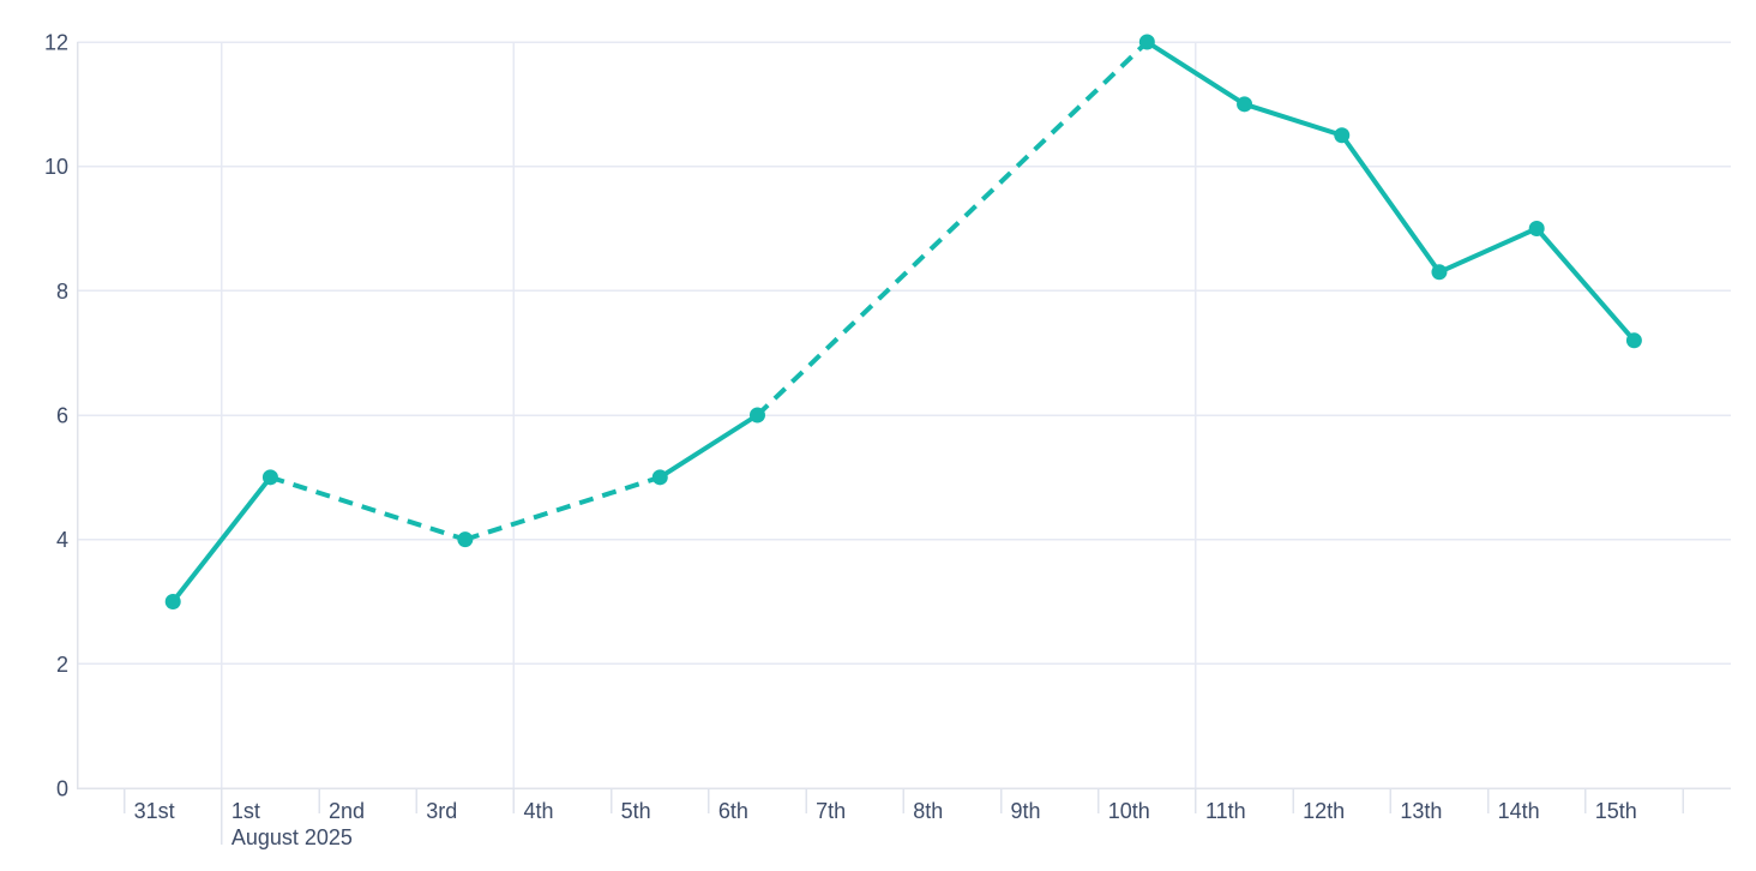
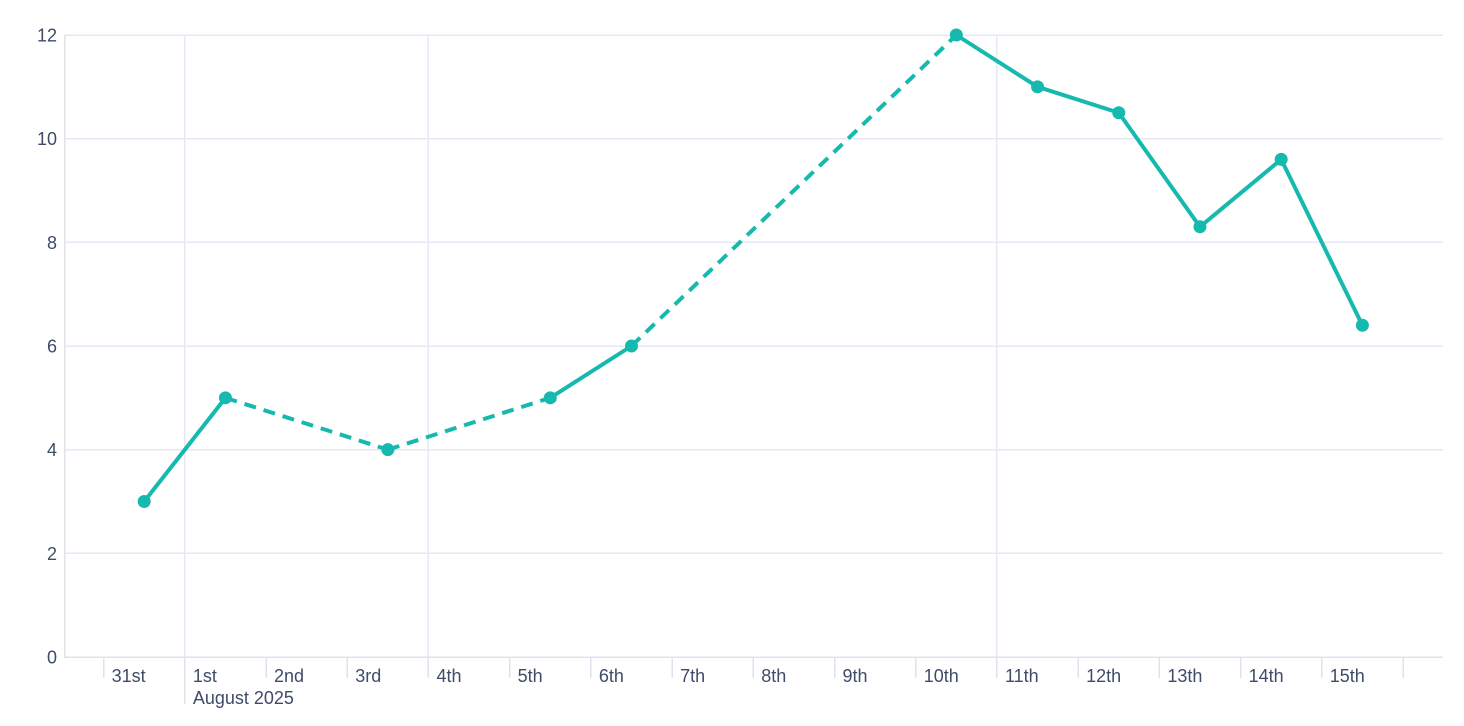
14th: 9.0 -> 9.6
15th: 7.2 -> 6.4
